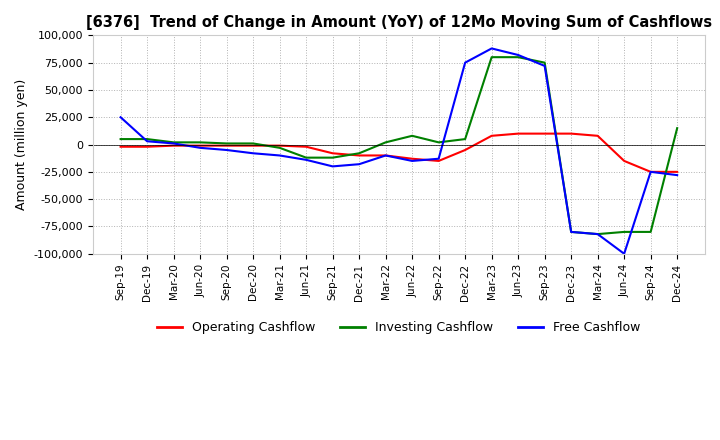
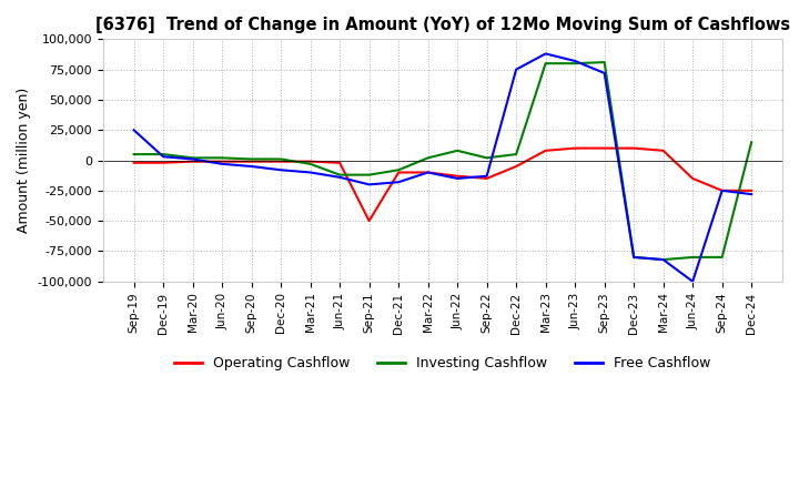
Operating Cashflow/Sep-21: -8,000 -> -50,000
Investing Cashflow/Sep-23: 75,000 -> 81,000
